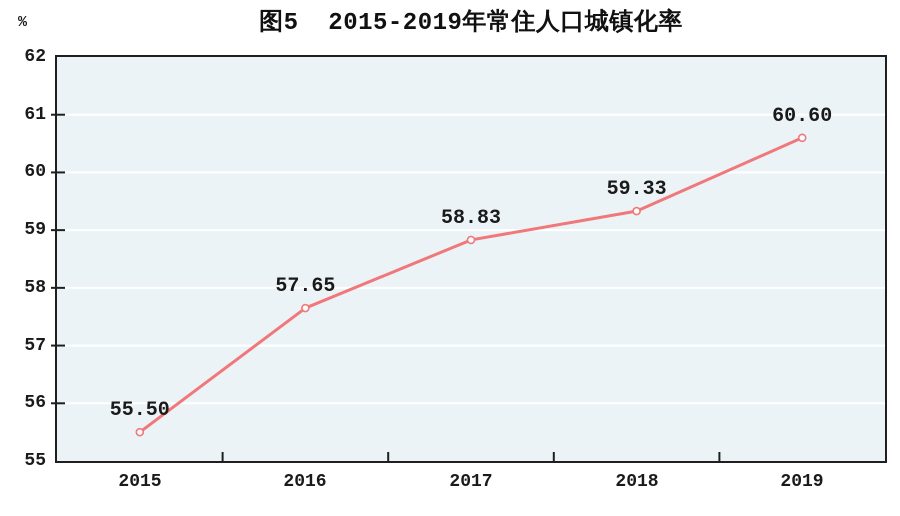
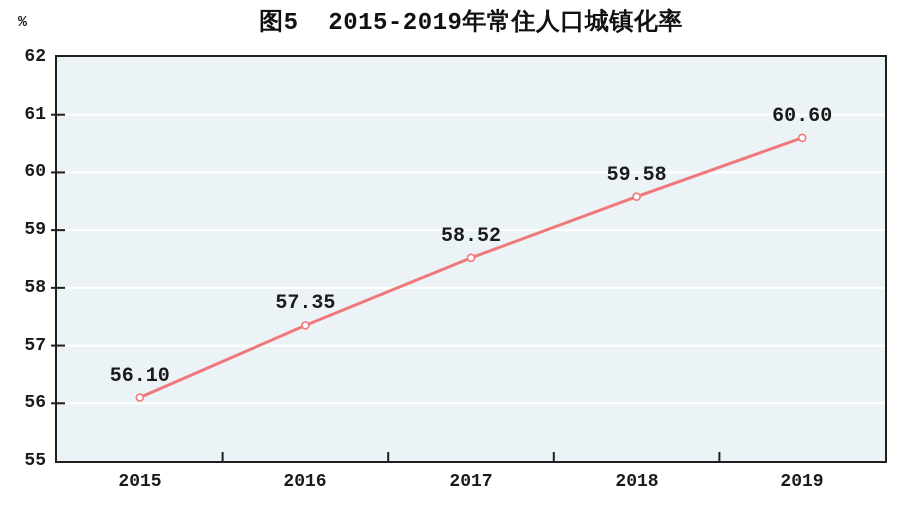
2015: 55.50 -> 56.10
2016: 57.65 -> 57.35
2017: 58.83 -> 58.52
2018: 59.33 -> 59.58
